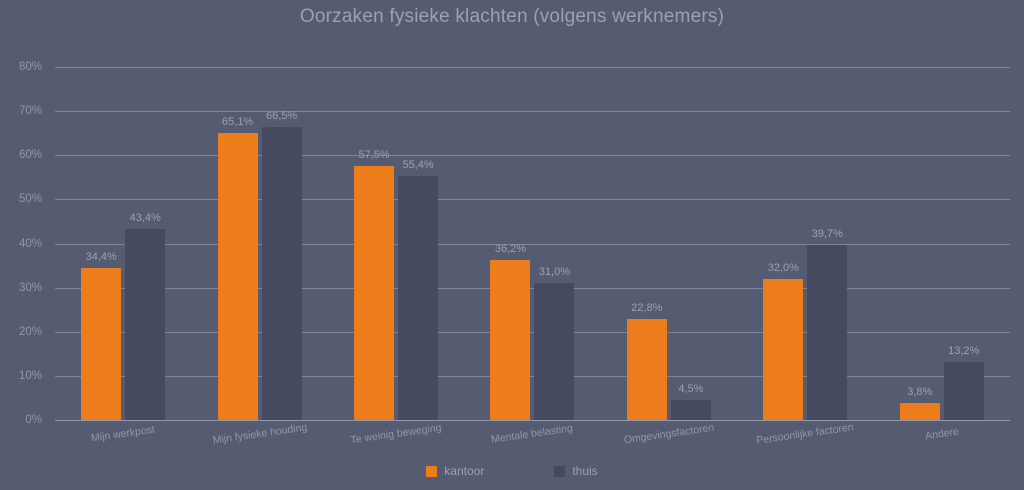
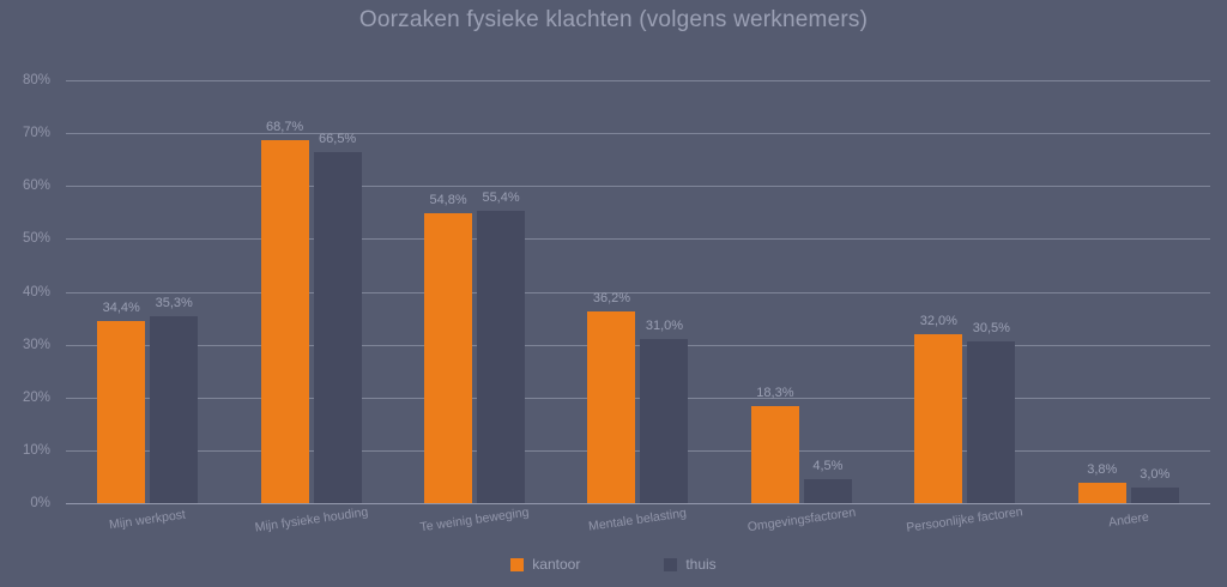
thuis/Mijn werkpost: 43,4% -> 35,3%
kantoor/Mijn fysieke houding: 65,1% -> 68,7%
kantoor/Te weinig beweging: 57,5% -> 54,8%
kantoor/Omgevingsfactoren: 22,8% -> 18,3%
thuis/Persoonlijke factoren: 39,7% -> 30,5%
thuis/Andere: 13,2% -> 3,0%
